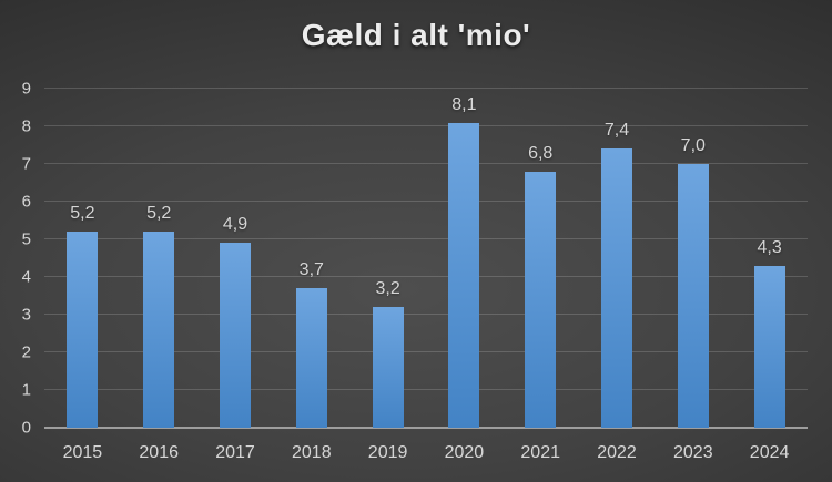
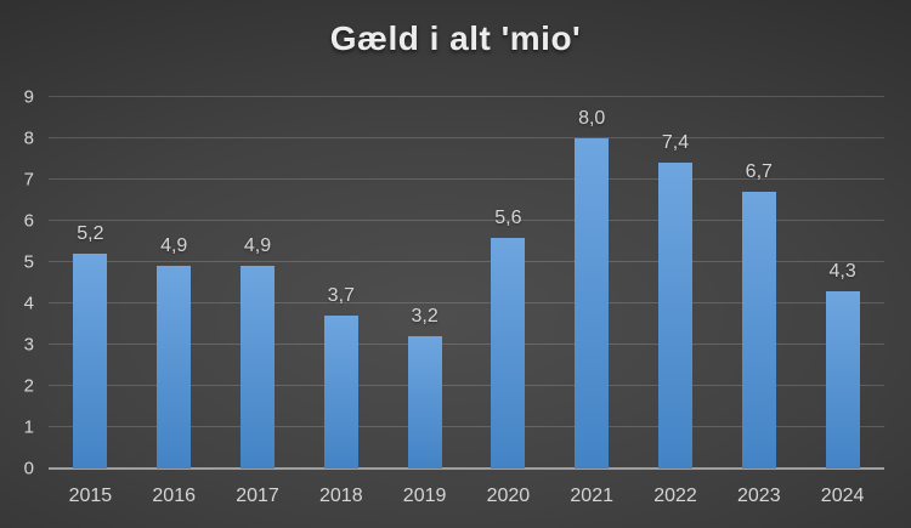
2016: 5,2 -> 4,9
2020: 8,1 -> 5,6
2021: 6,8 -> 8,0
2023: 7,0 -> 6,7
